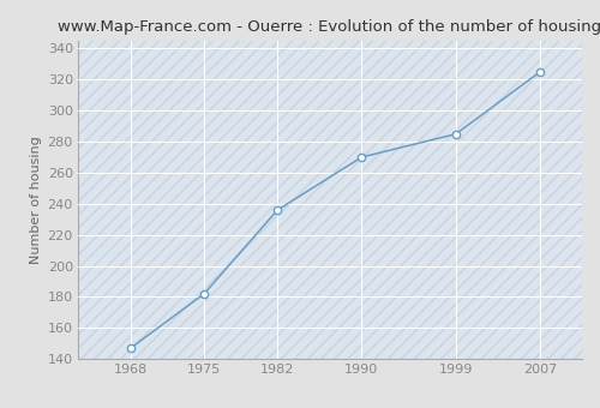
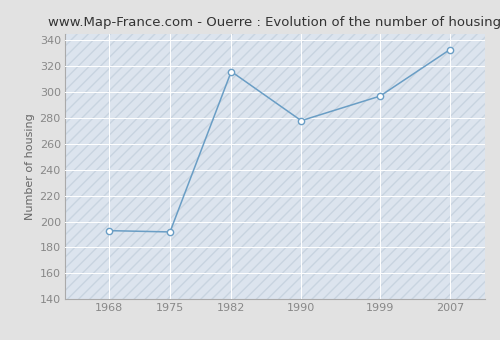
1968: 147 -> 193
1975: 182 -> 192
1982: 236 -> 316
1990: 270 -> 278
1999: 285 -> 297
2007: 325 -> 333
